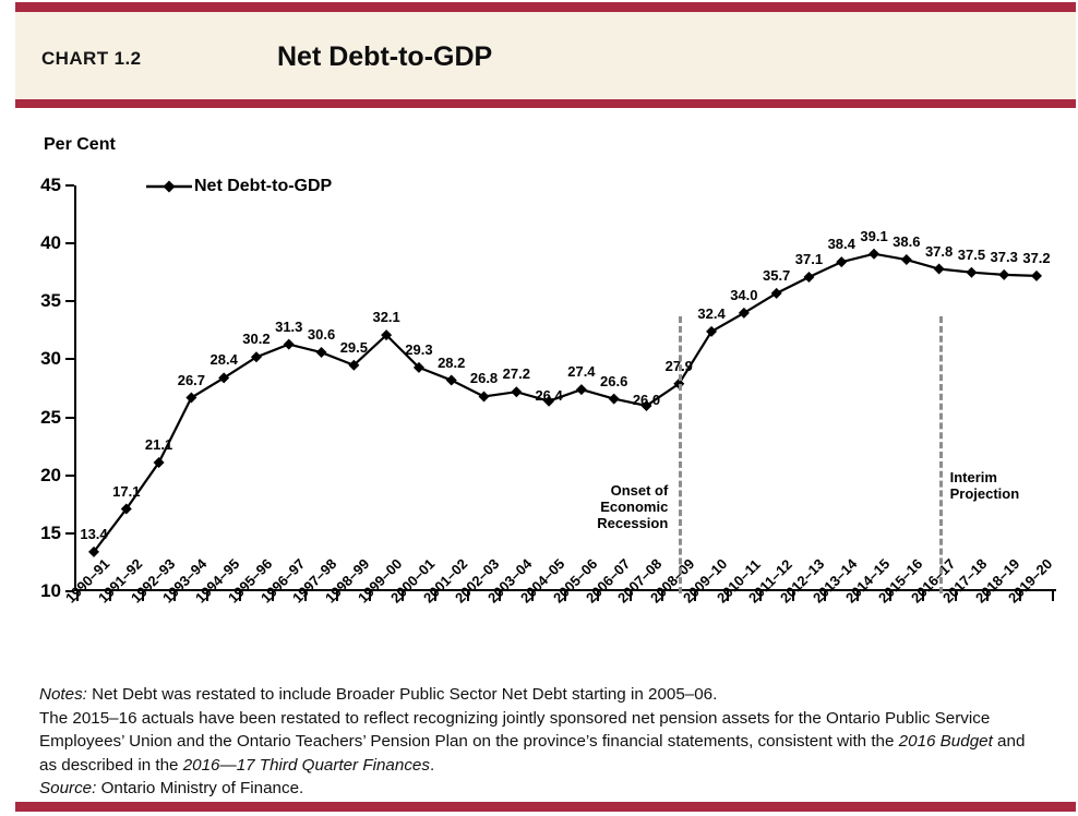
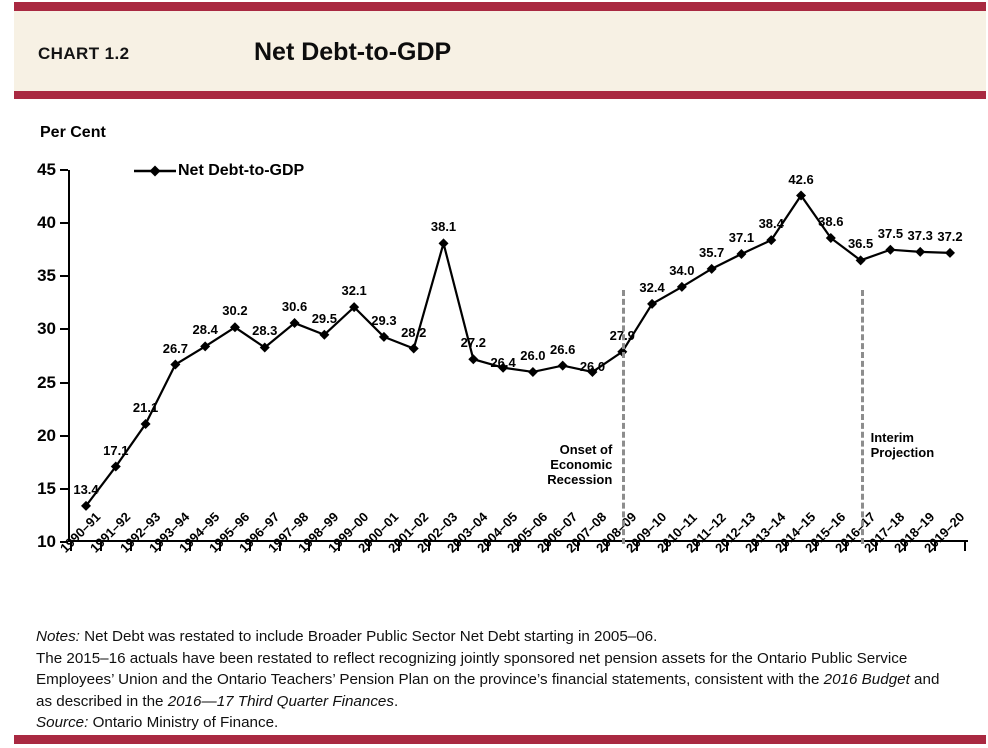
1996–97: 31.3 -> 28.3
2002–03: 26.8 -> 38.1
2005–06: 27.4 -> 26.0
2014–15: 39.1 -> 42.6
2016–17: 37.8 -> 36.5
